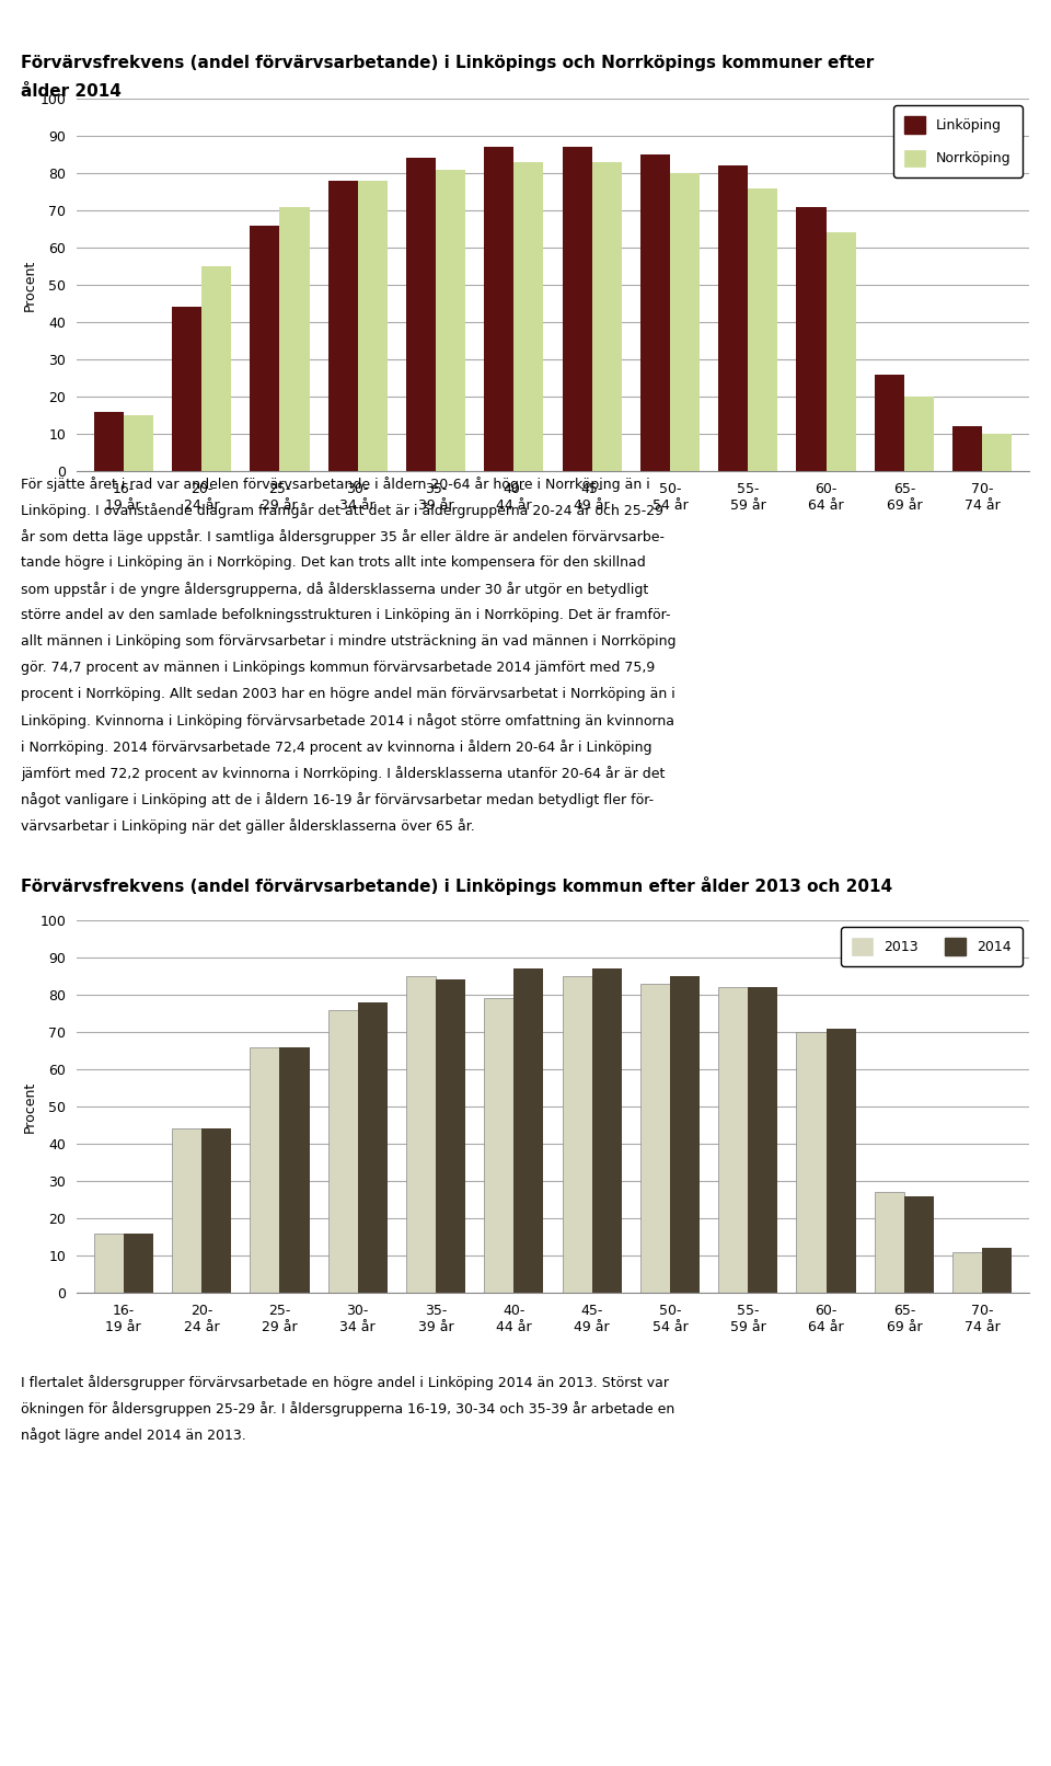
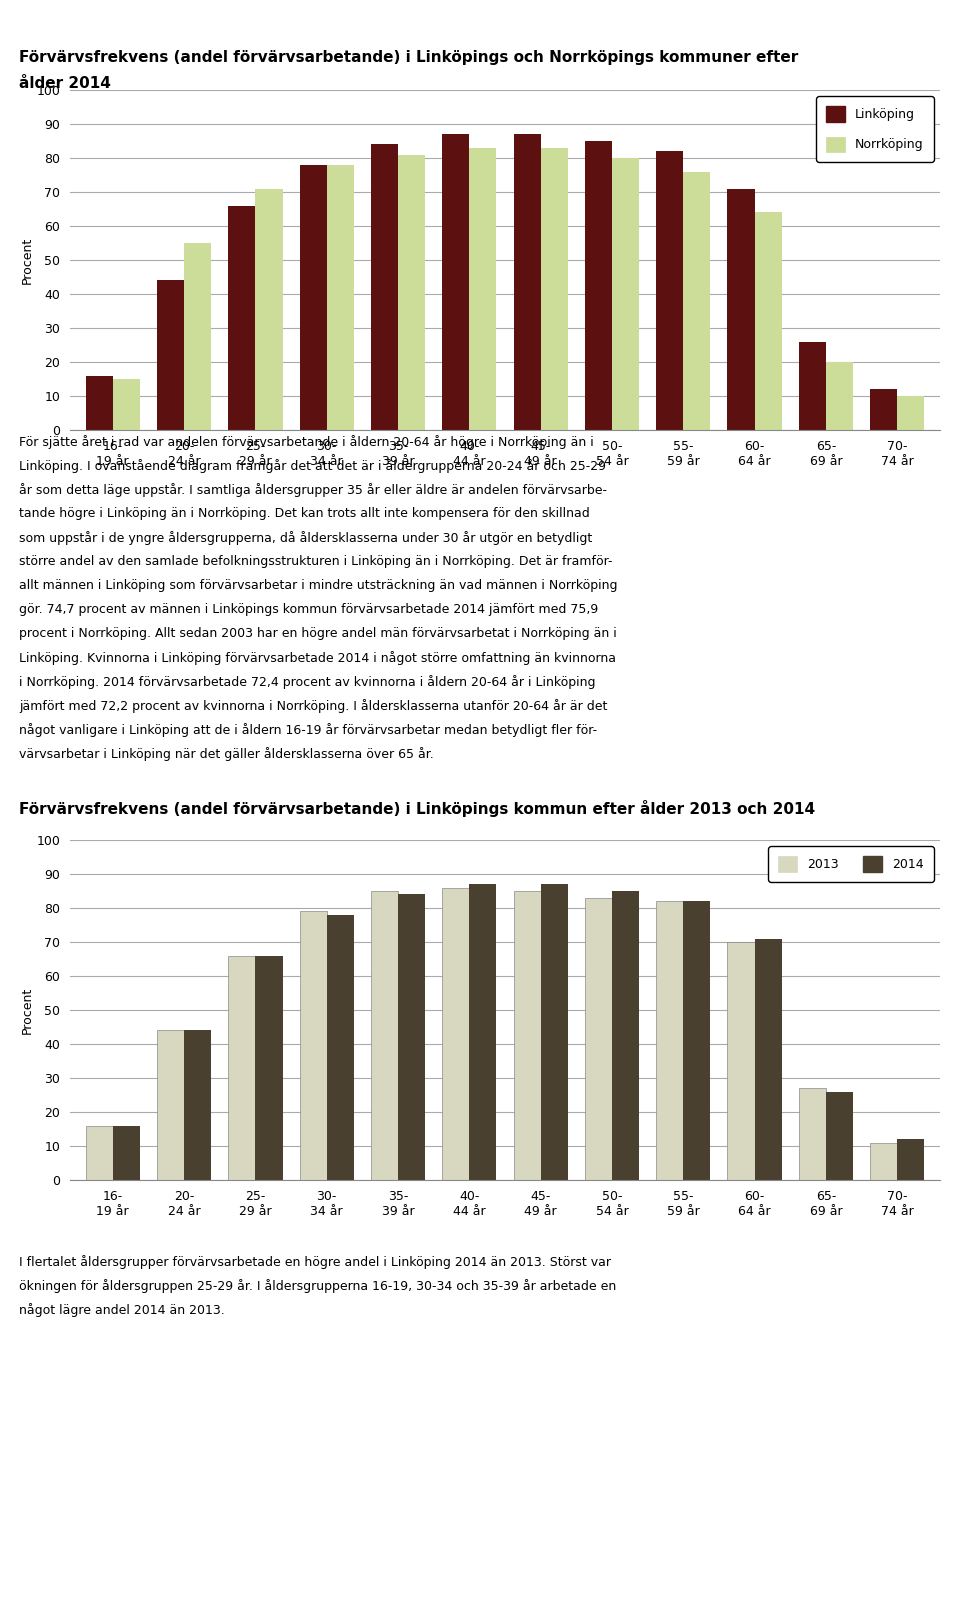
2013/30- 34 år: 76 -> 79
2013/40- 44 år: 79 -> 86
